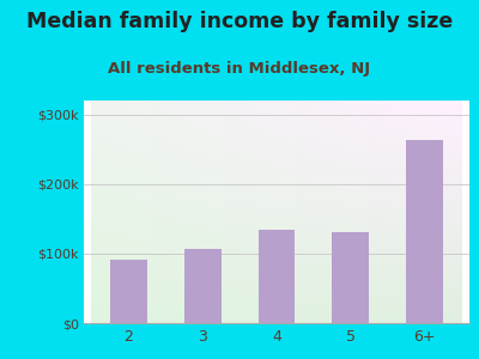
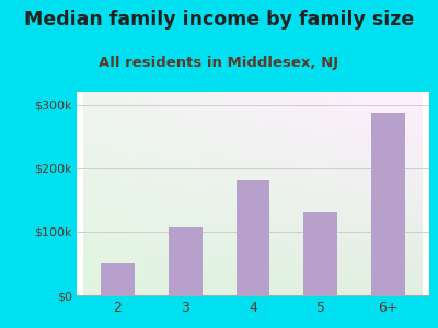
2: $92k -> $50k
4: $135k -> $180k
6+: $263k -> $288k
